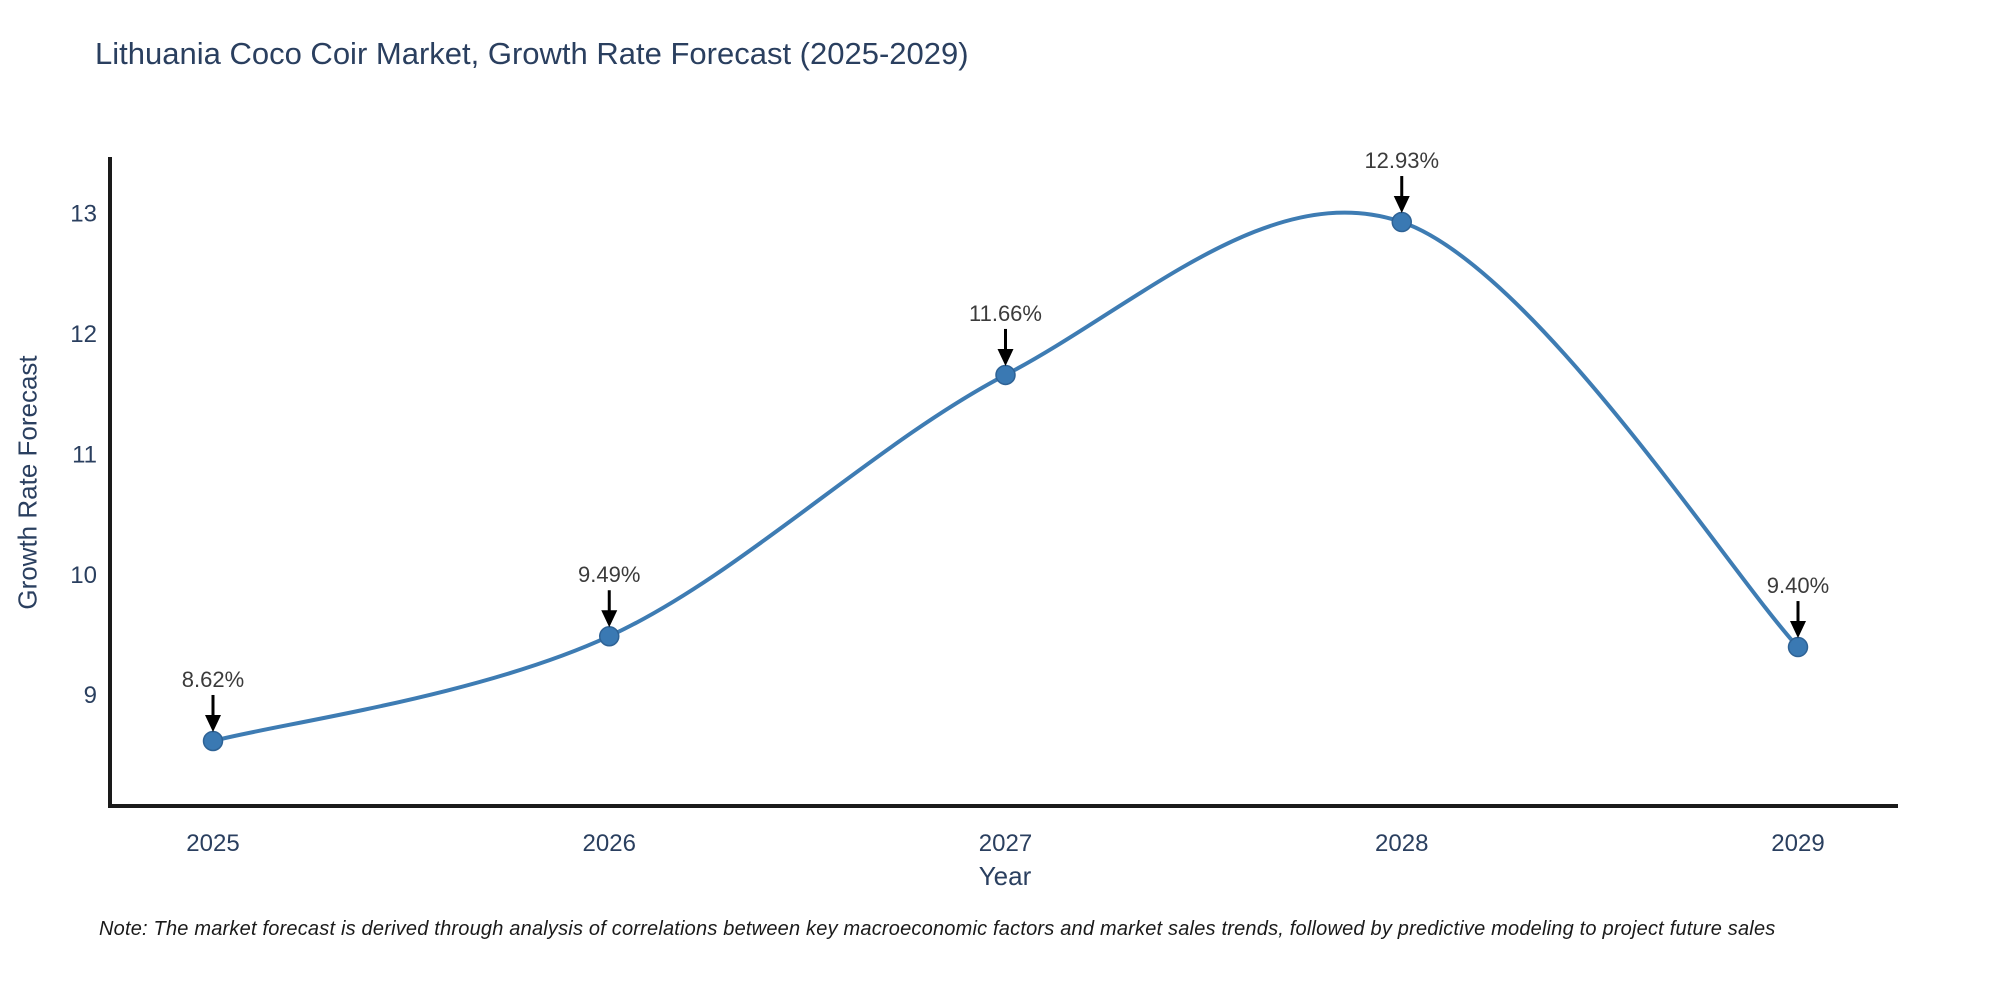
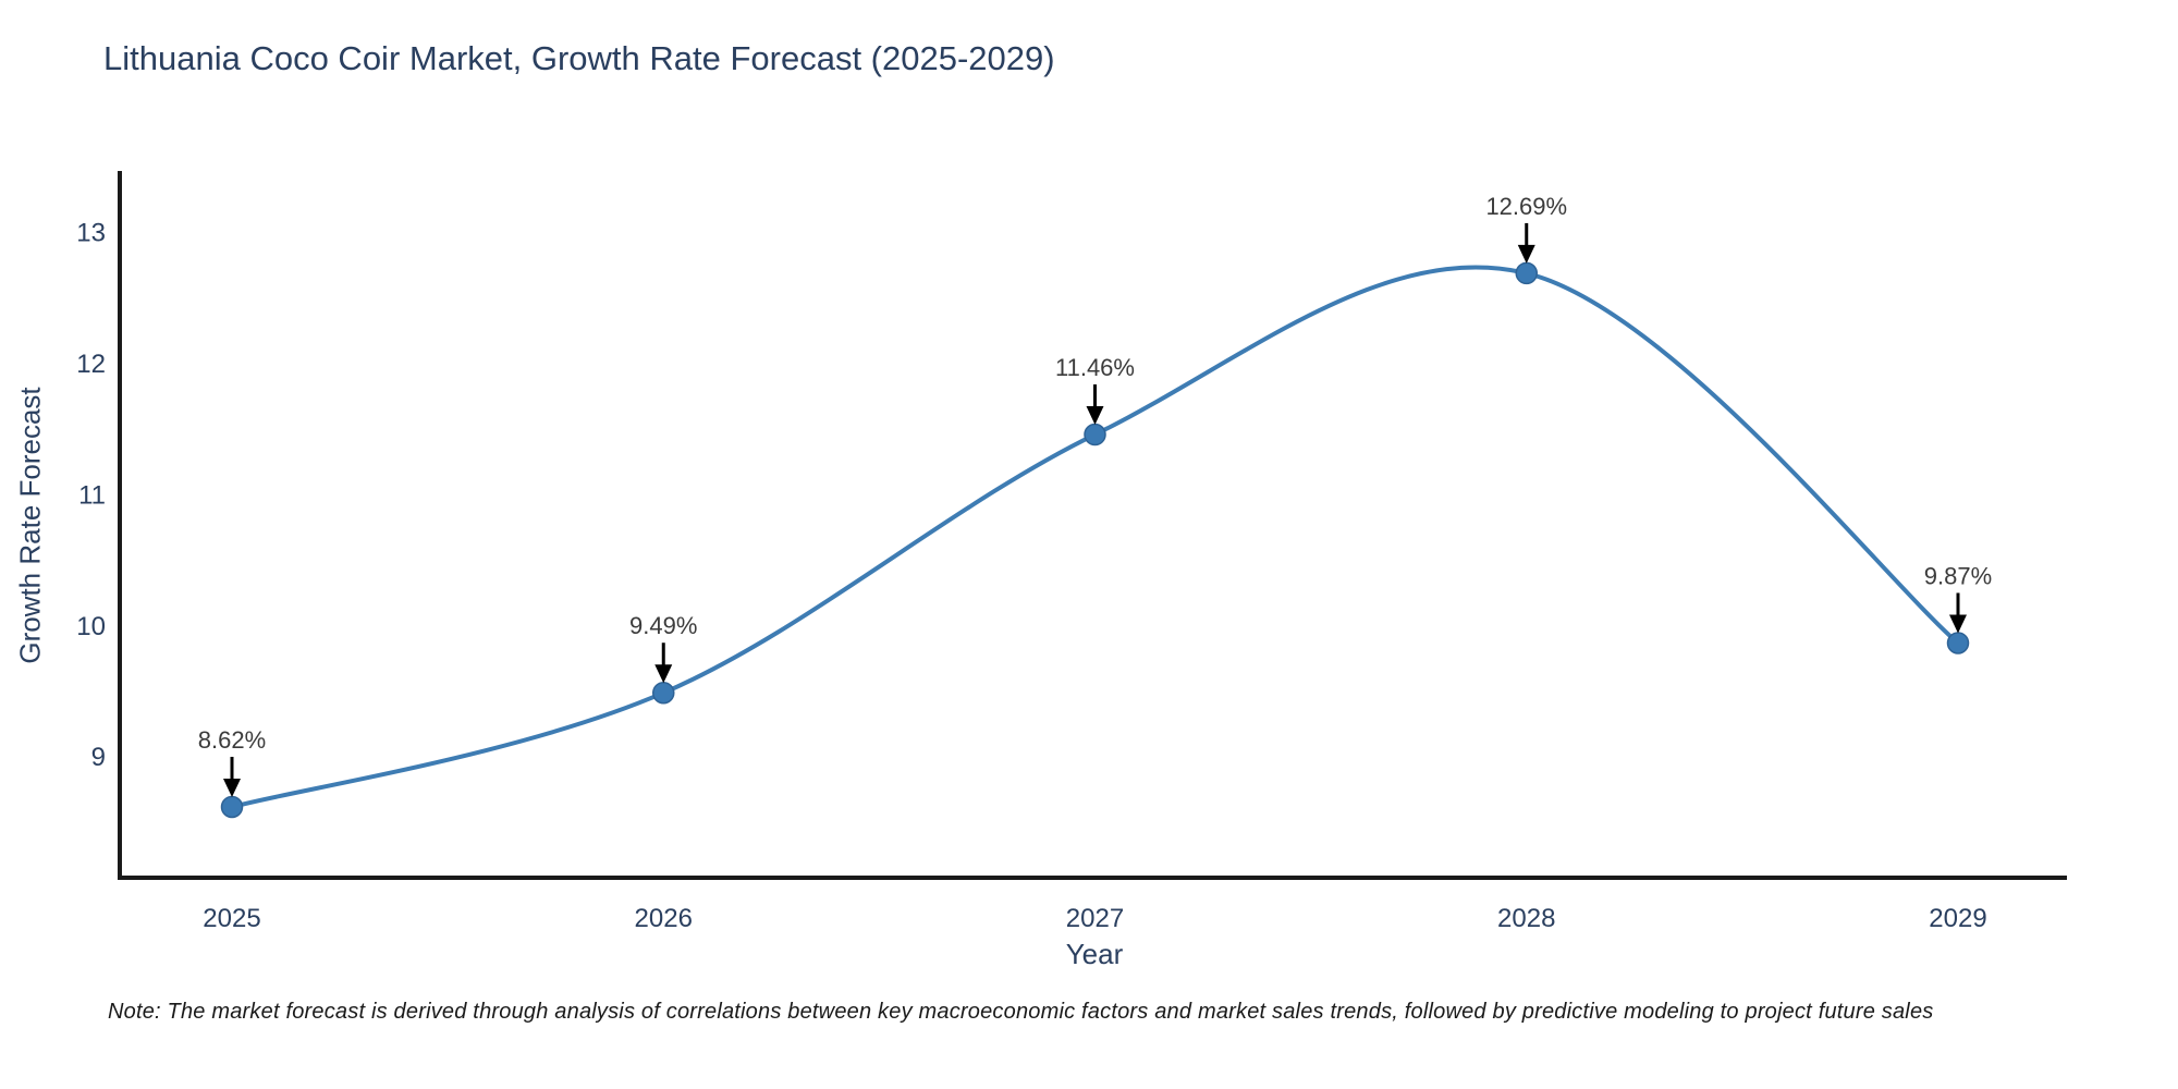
2027: 11.66% -> 11.46%
2028: 12.93% -> 12.69%
2029: 9.40% -> 9.87%
